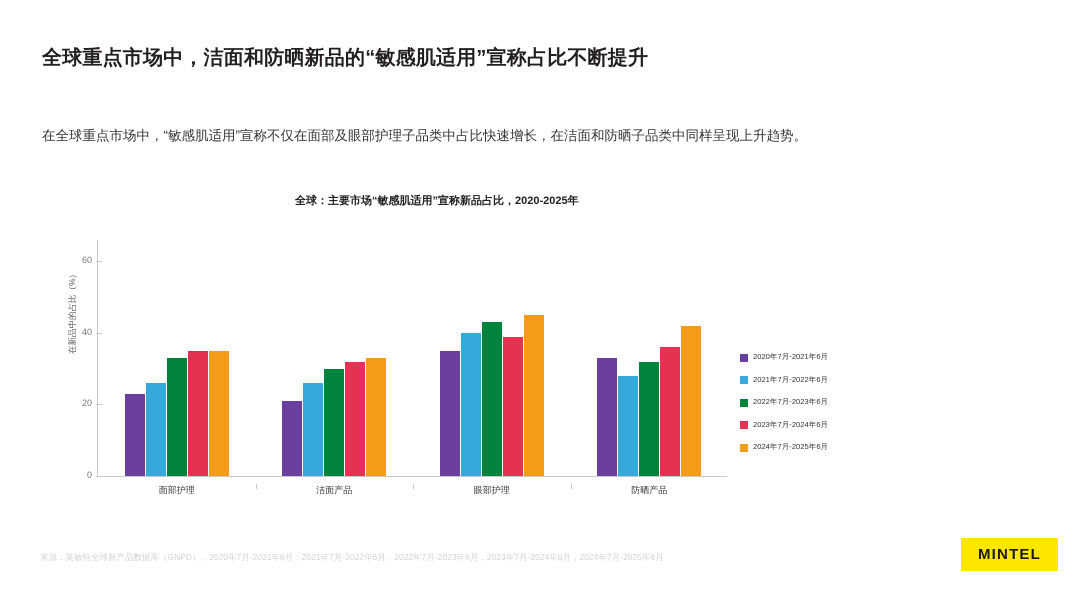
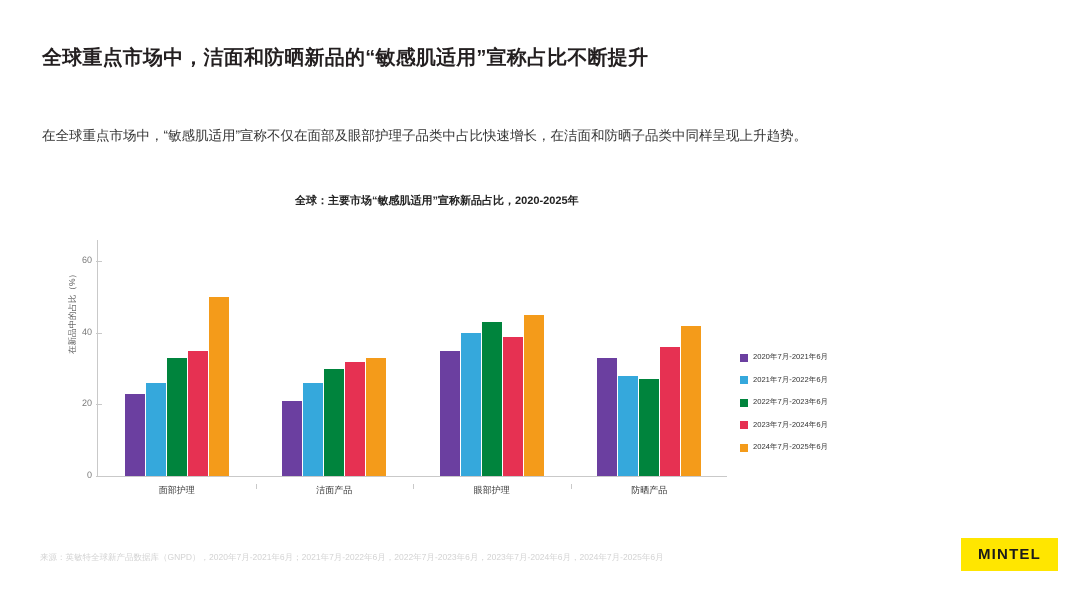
2024年7月-2025年6月/面部护理: 35 -> 50
2022年7月-2023年6月/防晒产品: 32 -> 27
